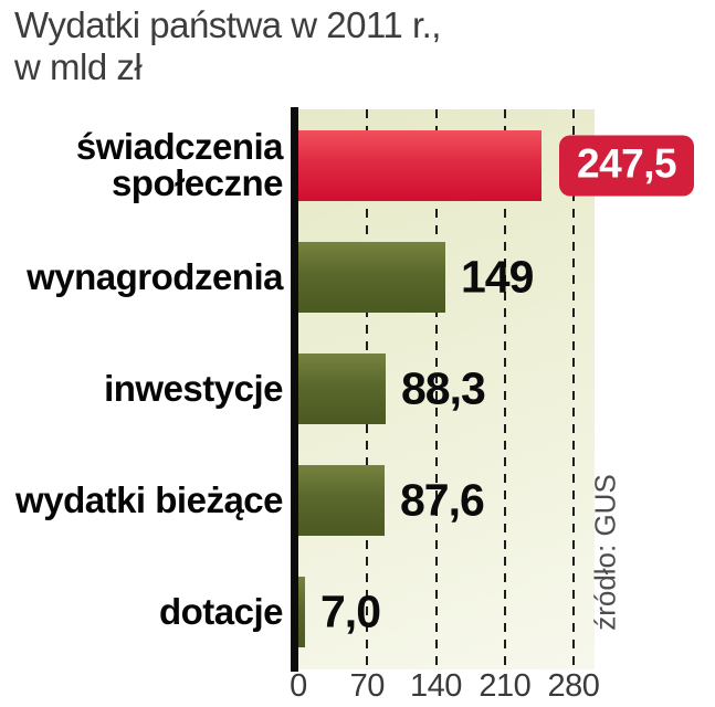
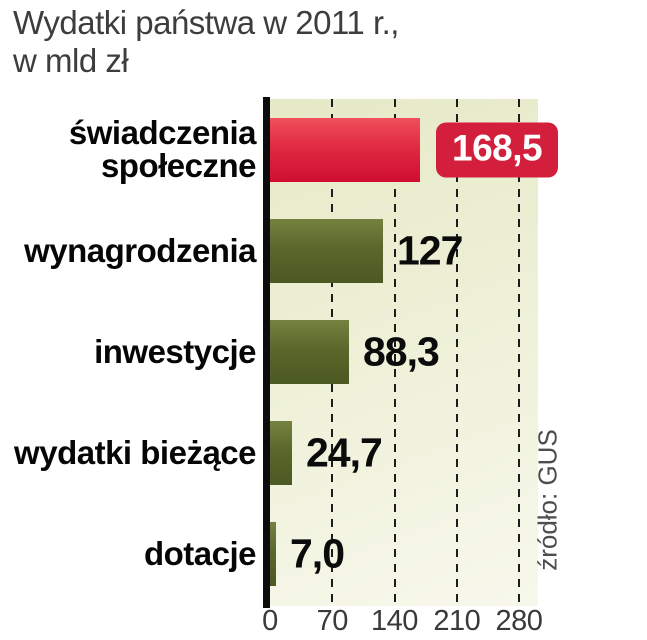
świadczenia społeczne: 247,5 -> 168,5
wynagrodzenia: 149 -> 127
wydatki bieżące: 87,6 -> 24,7
